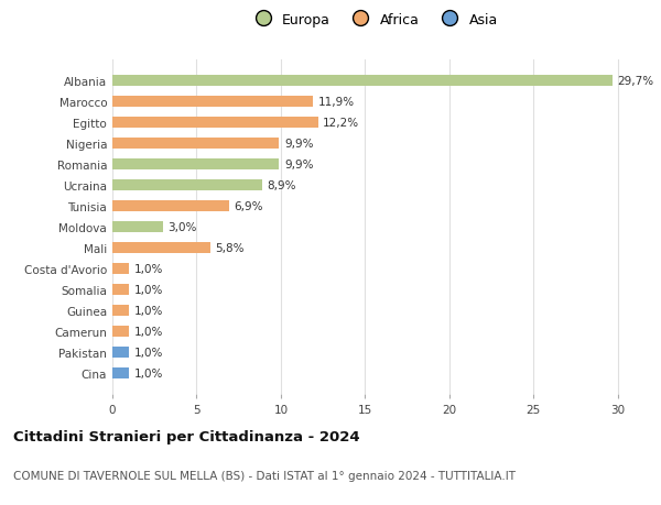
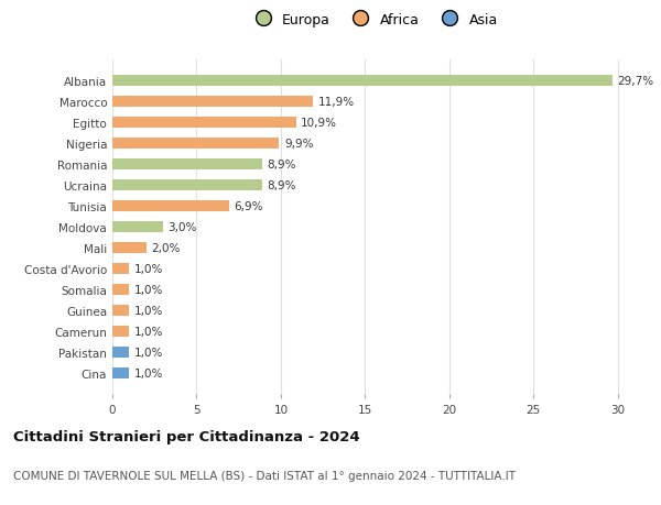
Egitto: 12,2% -> 10,9%
Romania: 9,9% -> 8,9%
Mali: 5,8% -> 2,0%
